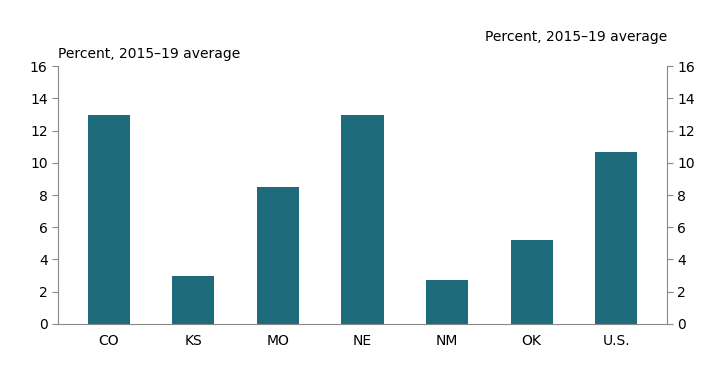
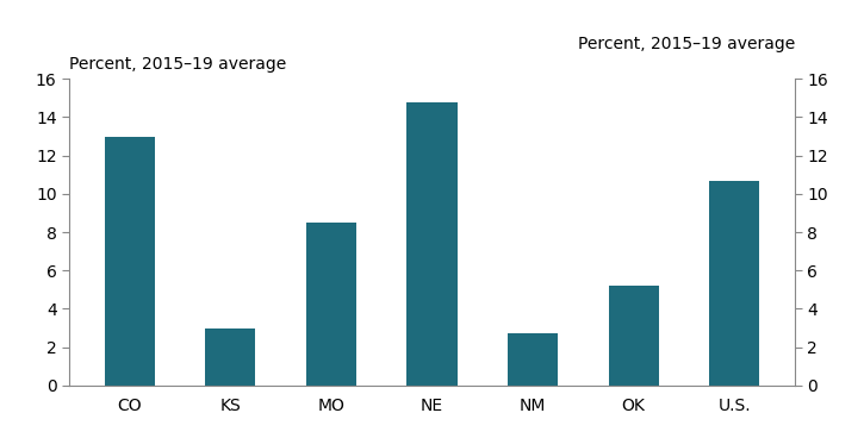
NE: 13.0 -> 14.8
